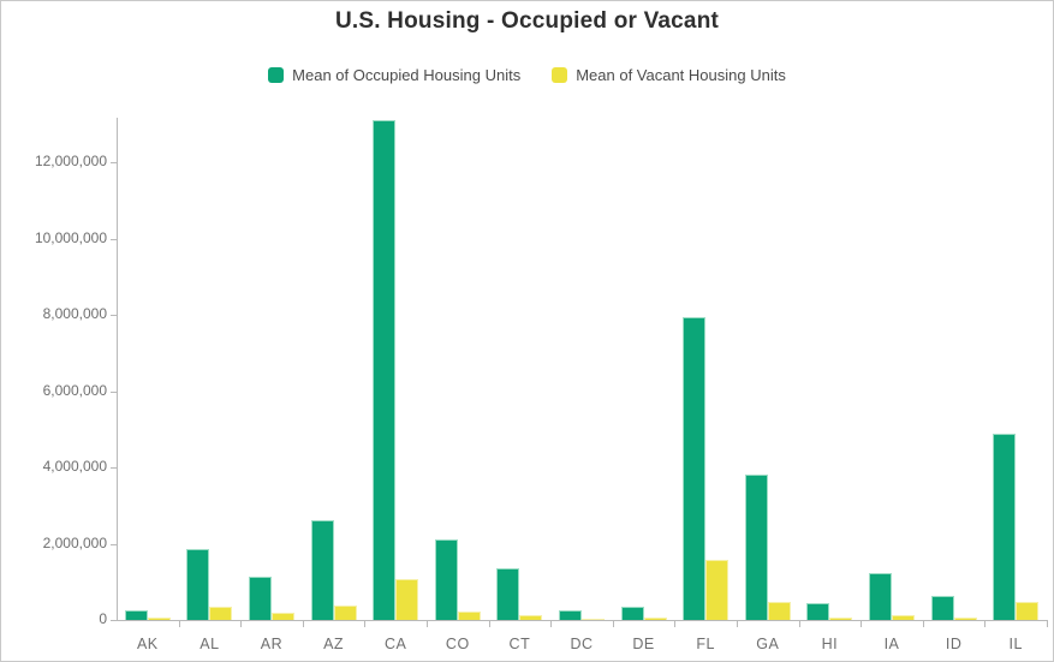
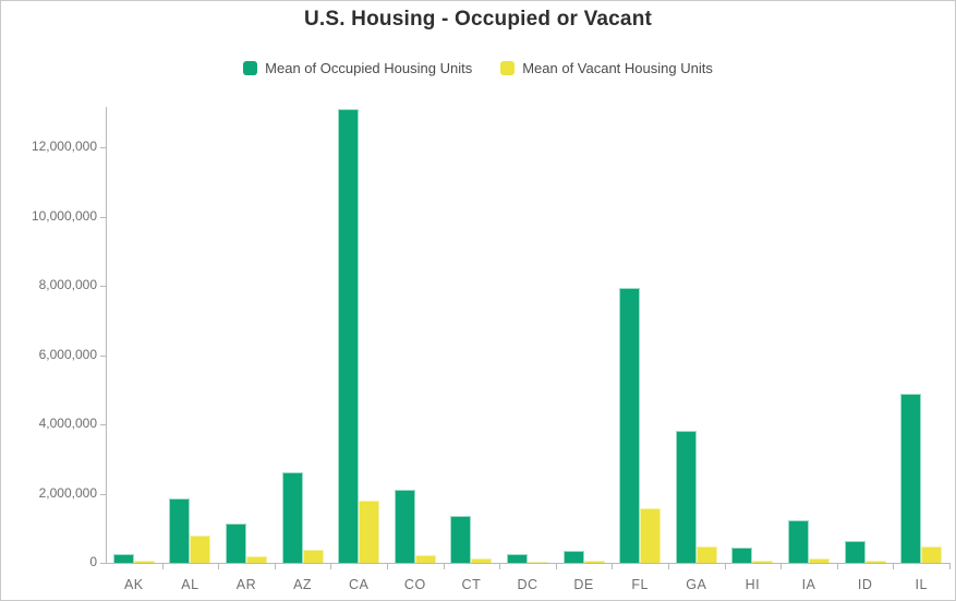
Mean of Vacant Housing Units/AL: 400000 -> 800000
Mean of Vacant Housing Units/CA: 1100000 -> 1800000
